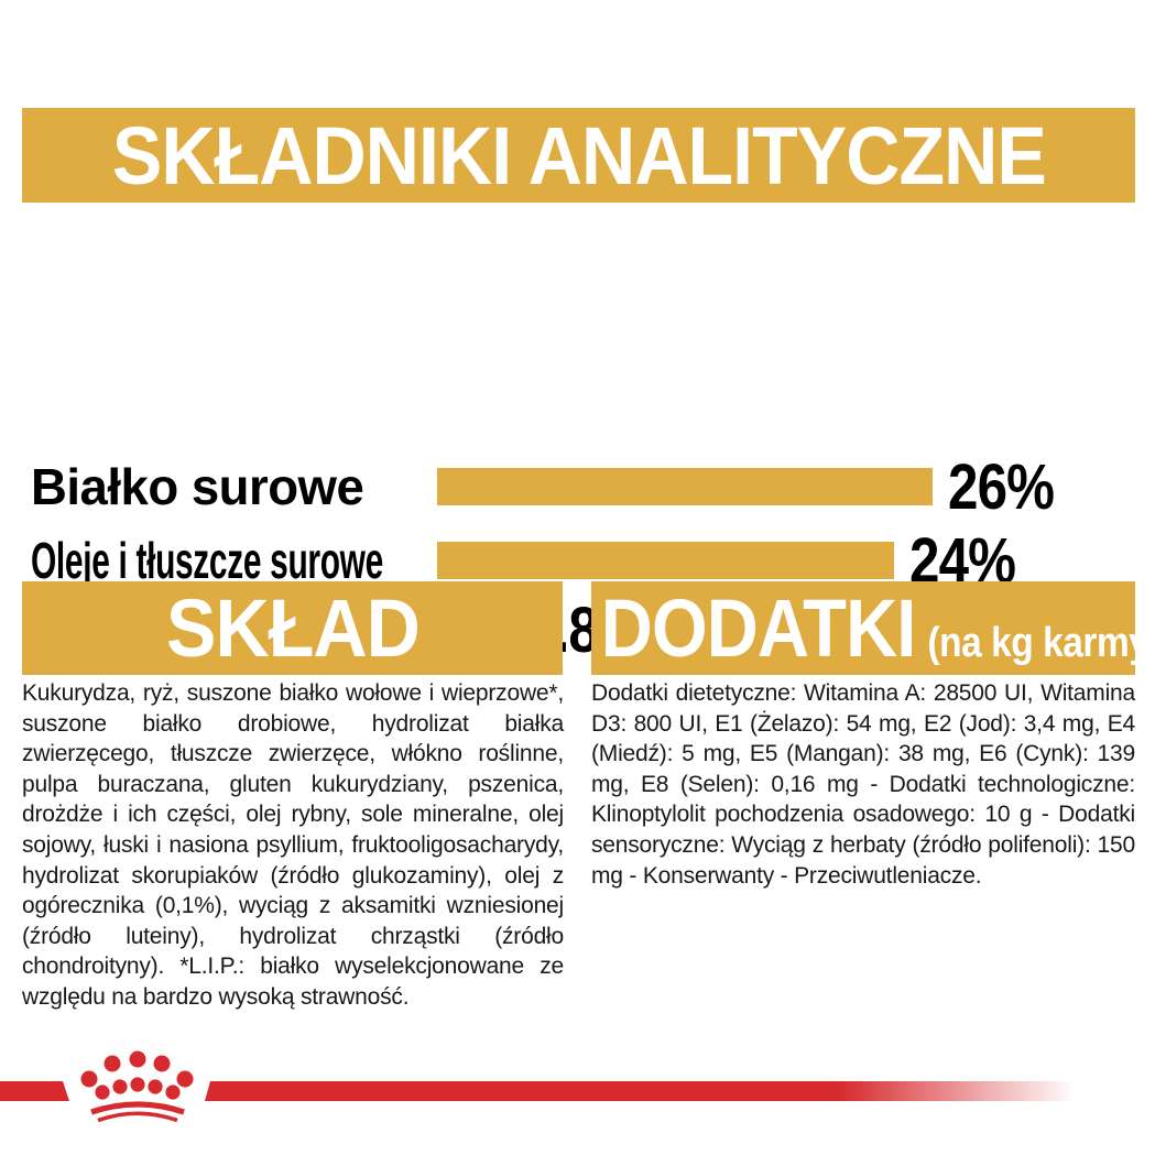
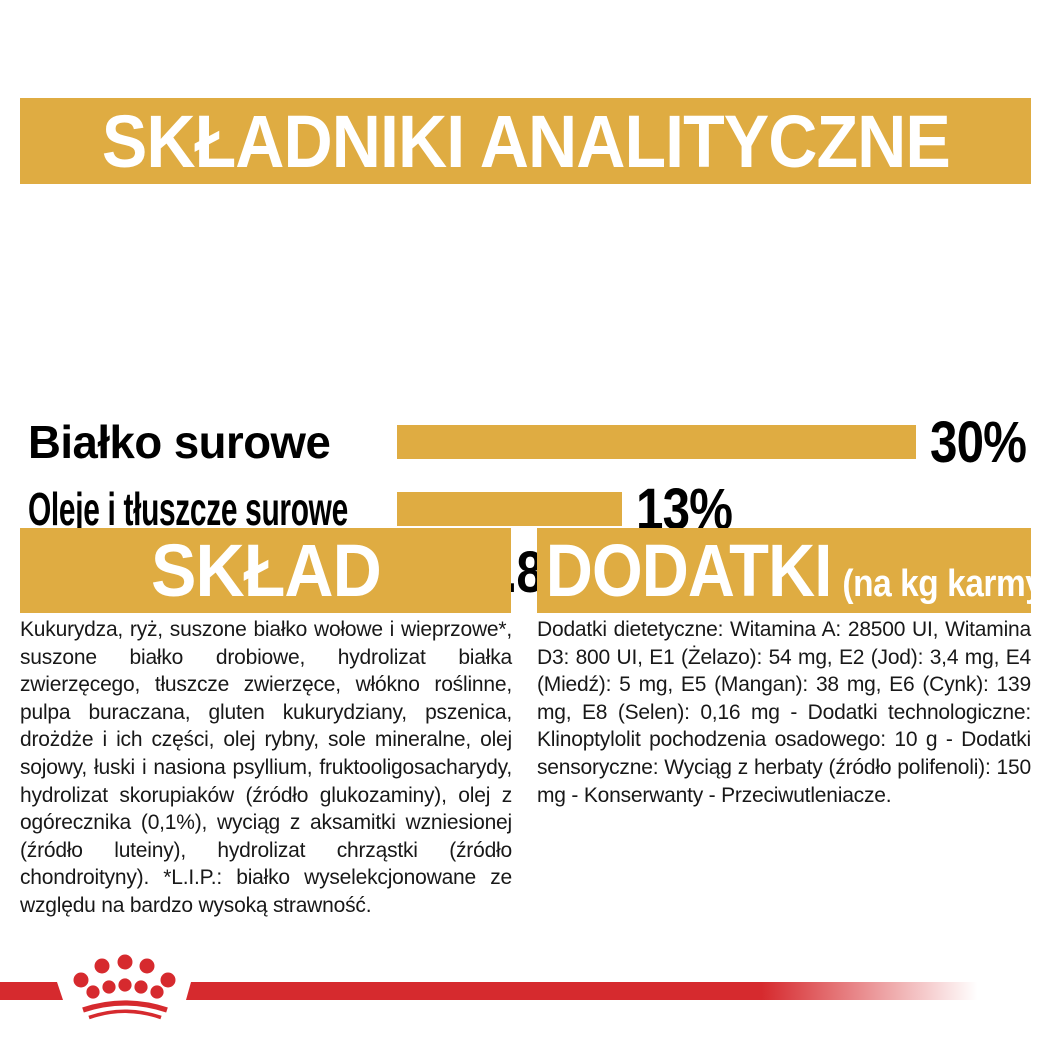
Białko surowe: 26% -> 30%
Oleje i tłuszcze surowe: 24% -> 13%
